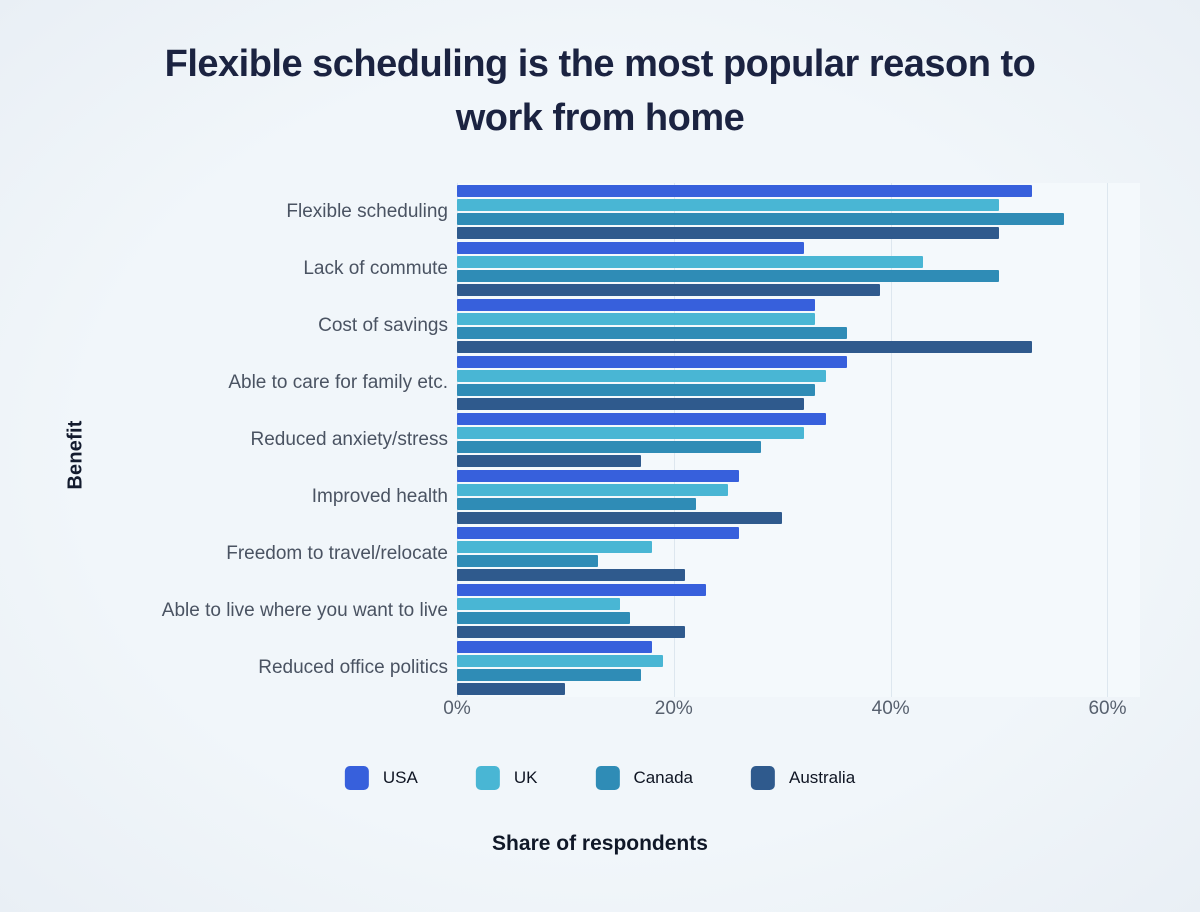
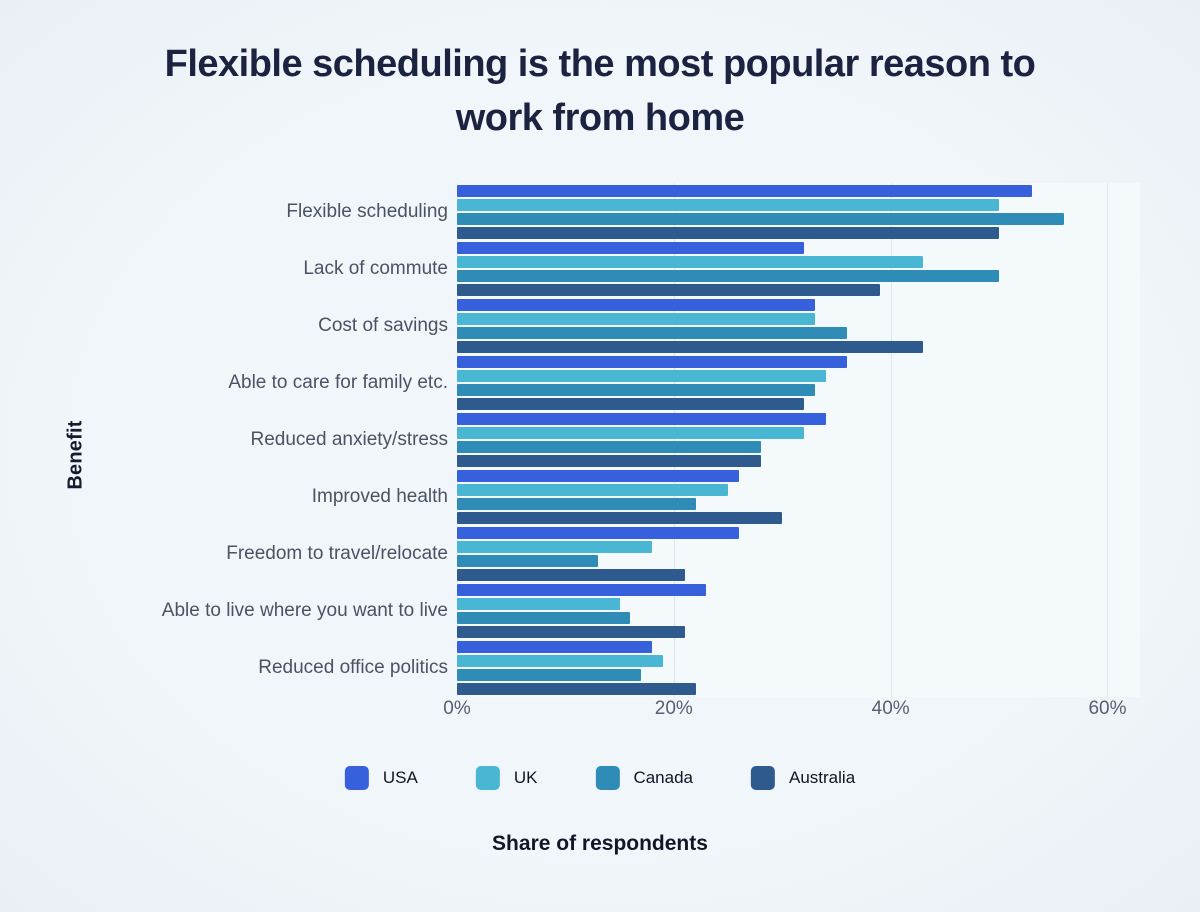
Australia/Cost of savings: 53% -> 43%
Australia/Reduced anxiety/stress: 17% -> 28%
Australia/Reduced office politics: 10% -> 22%
